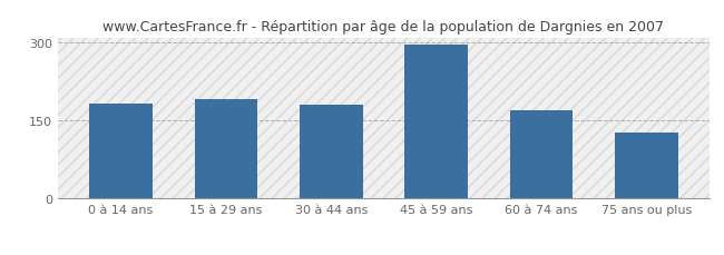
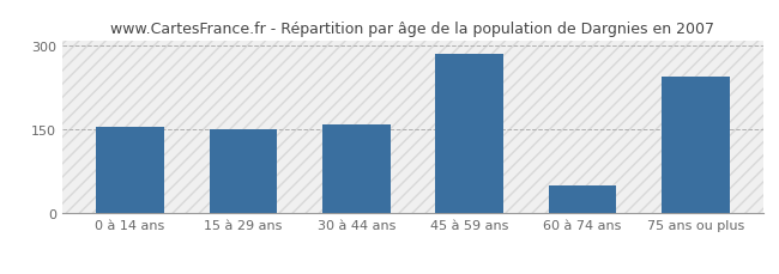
0 à 14 ans: 183 -> 155
15 à 29 ans: 192 -> 150
30 à 44 ans: 181 -> 160
45 à 59 ans: 297 -> 285
60 à 74 ans: 170 -> 50
75 ans ou plus: 128 -> 245
